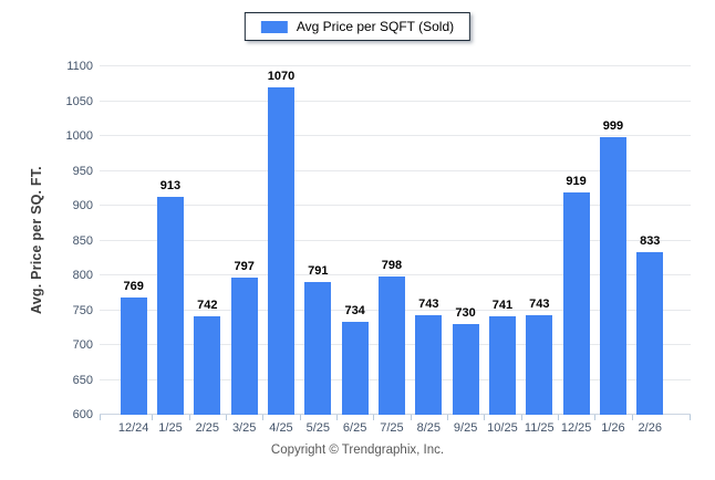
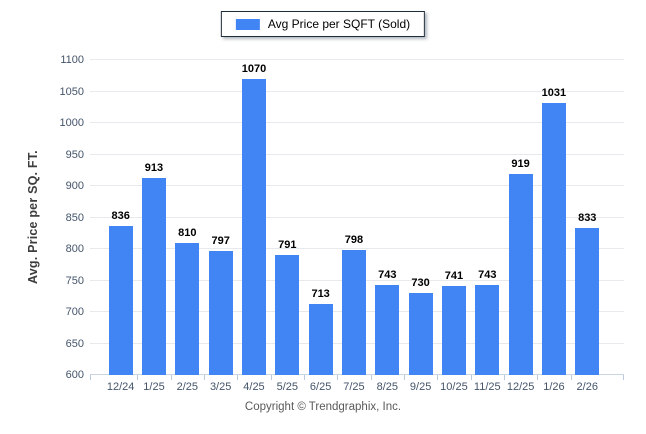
12/24: 769 -> 836
2/25: 742 -> 810
6/25: 734 -> 713
1/26: 999 -> 1031
